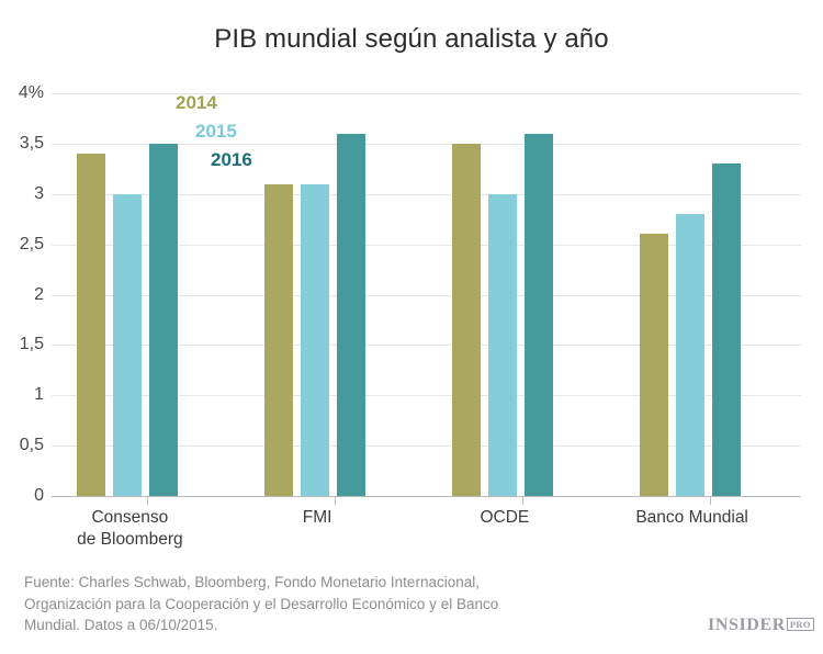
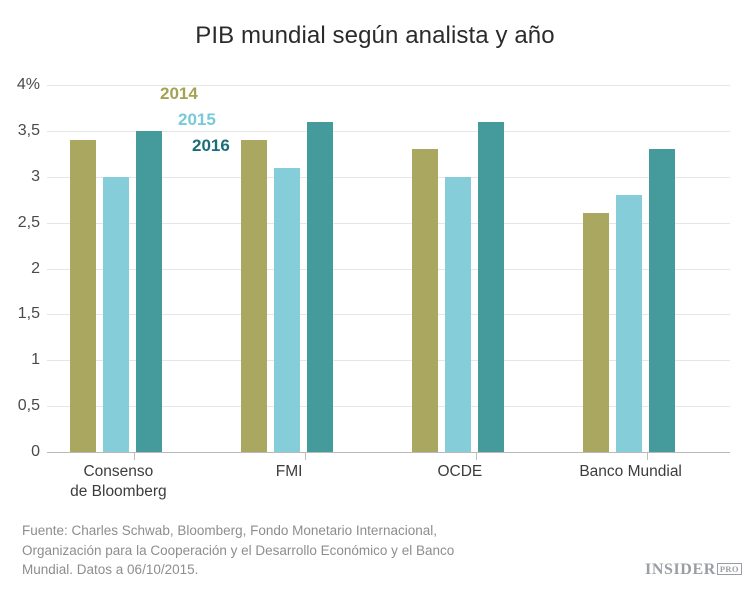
2014/FMI: 3.1% -> 3.4%
2014/OCDE: 3.5% -> 3.3%
